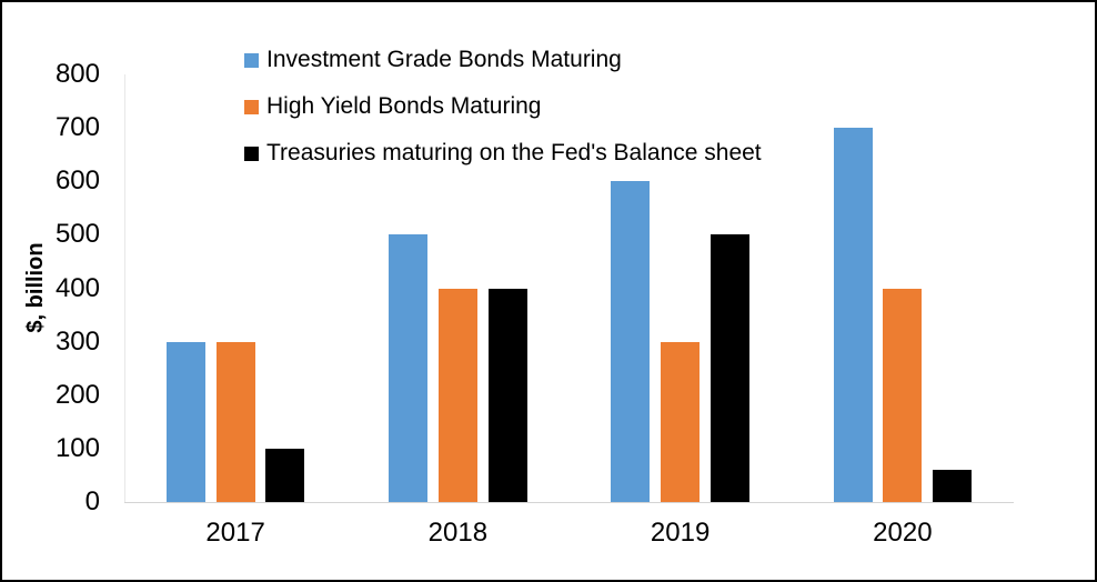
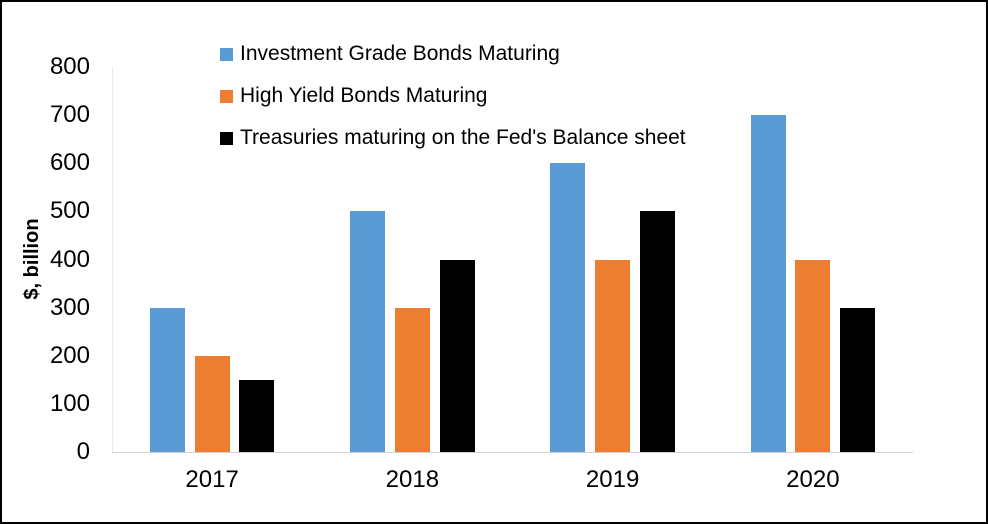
High Yield Bonds Maturing/2017: 300 -> 200
Treasuries maturing on the Fed's Balance sheet/2017: 100 -> 150
High Yield Bonds Maturing/2018: 400 -> 300
High Yield Bonds Maturing/2019: 300 -> 400
Treasuries maturing on the Fed's Balance sheet/2020: 60 -> 300
